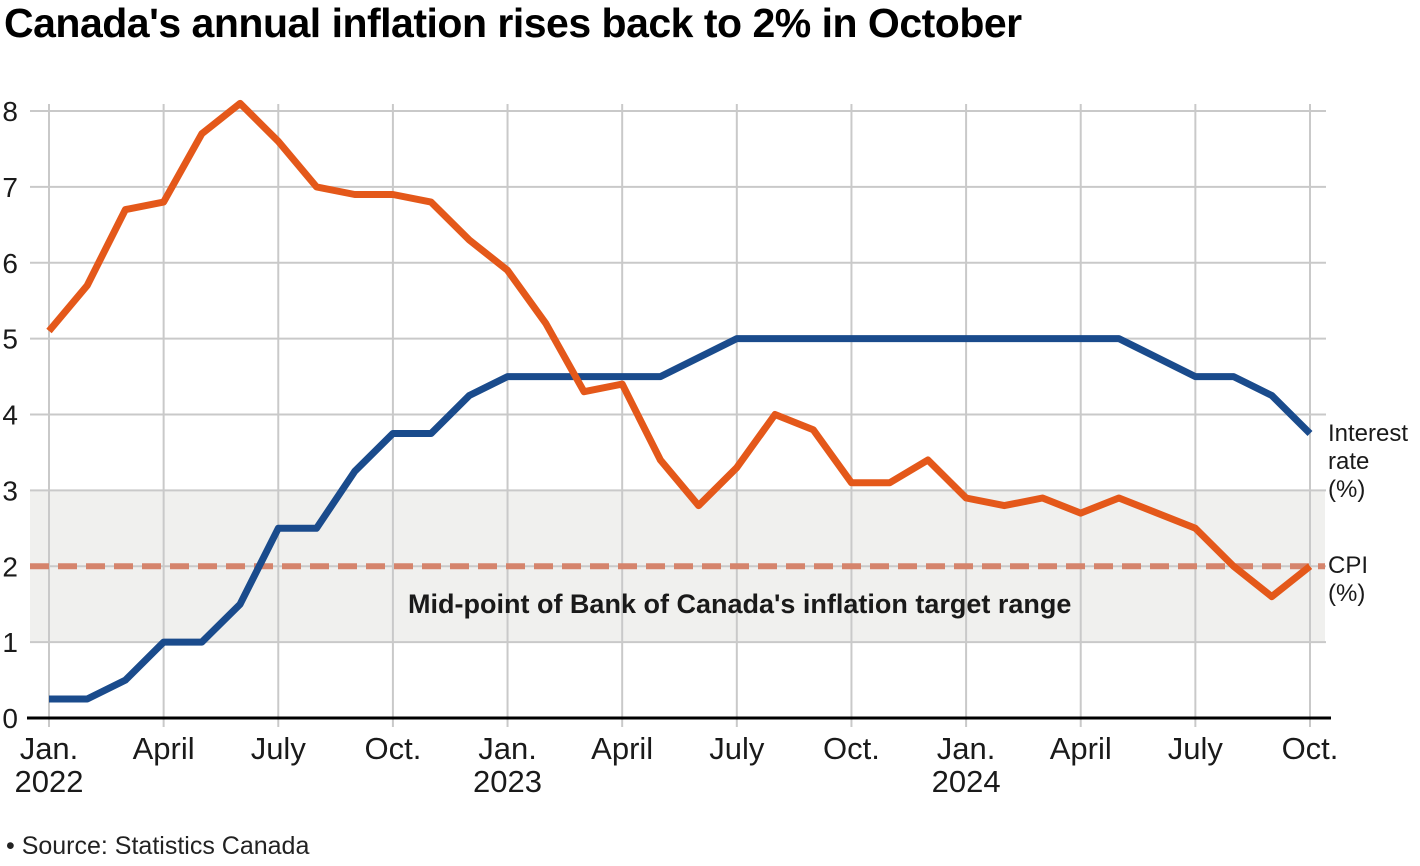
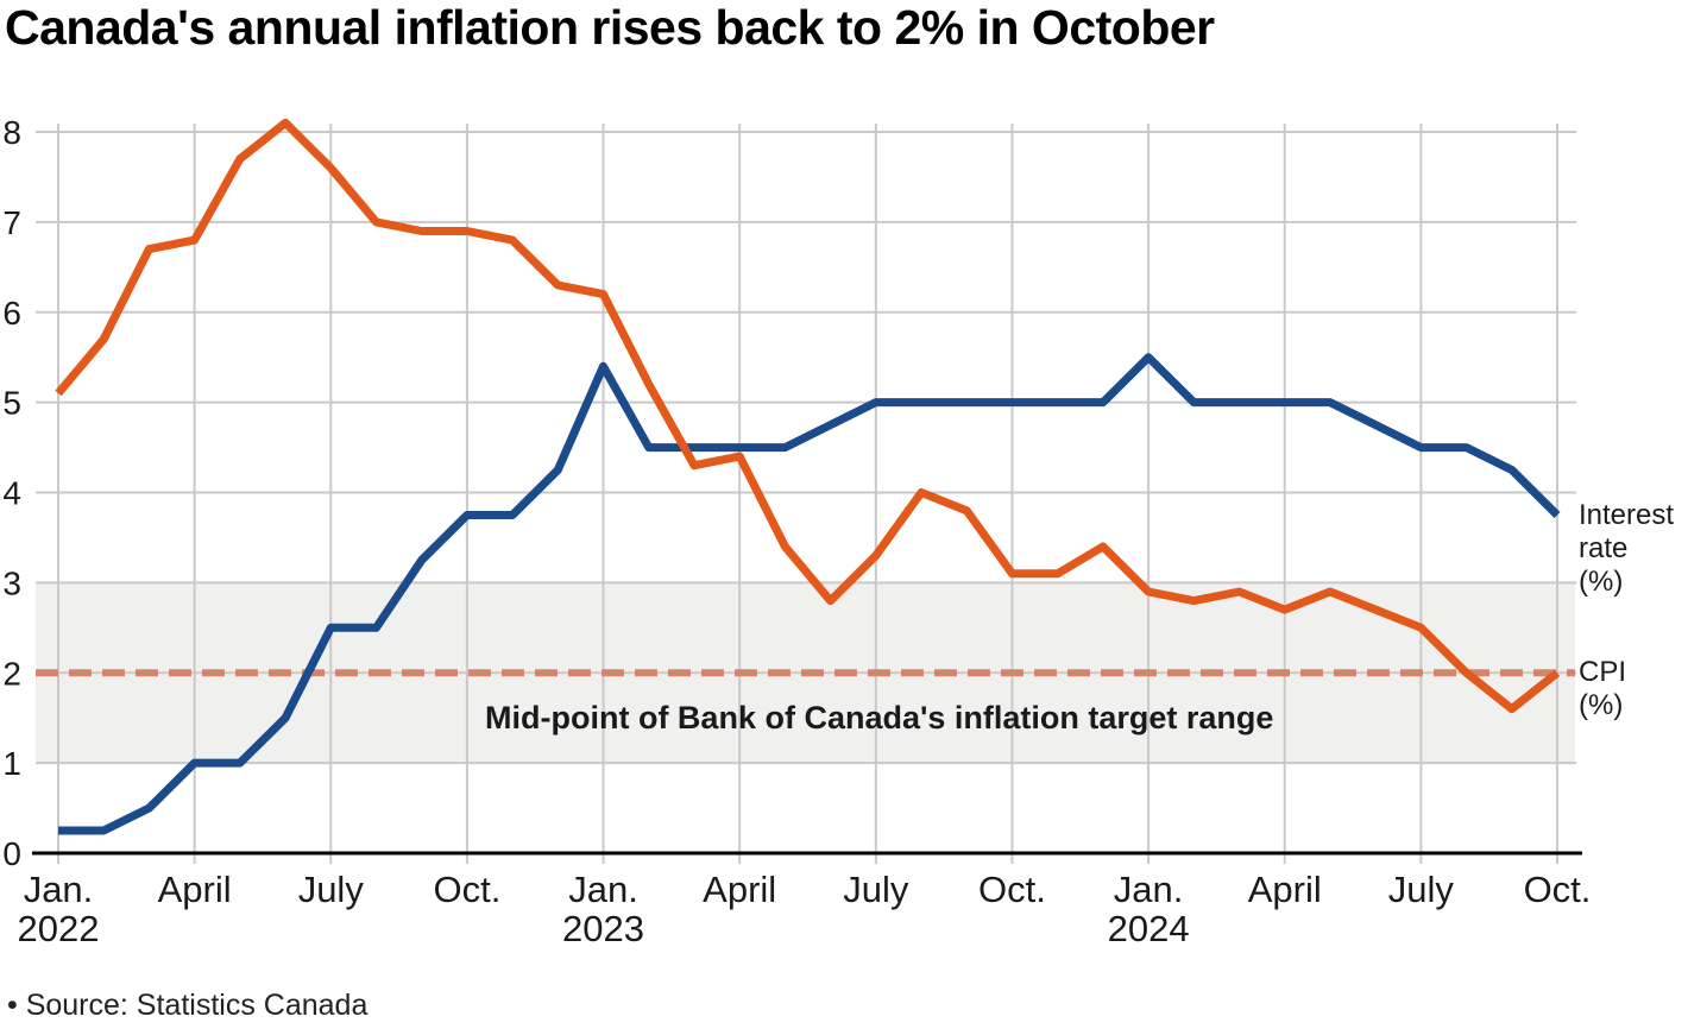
Interest rate (%)/Jan. 2023: 4.5 -> 5.4
CPI (%)/Jan. 2023: 5.9 -> 6.2
Interest rate (%)/Jan. 2024: 5.0 -> 5.5
